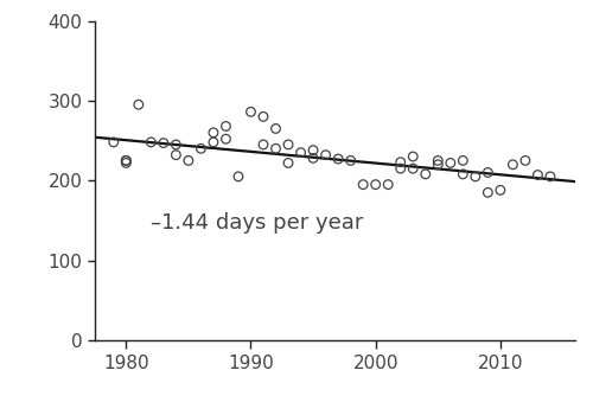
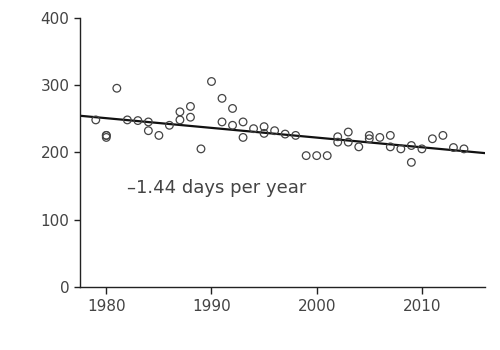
1990: 286 -> 305
2010: 188 -> 205
